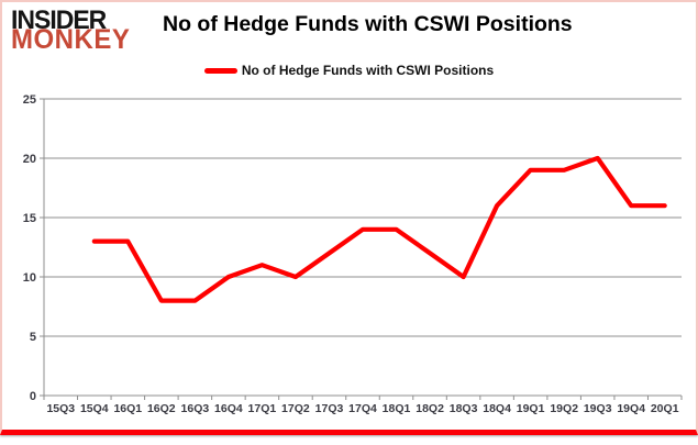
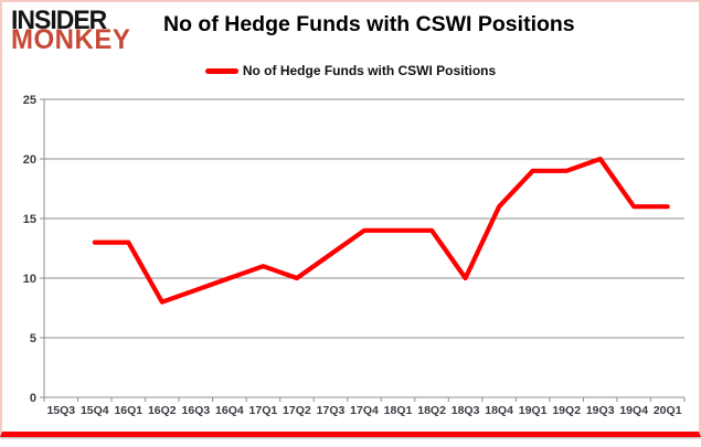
16Q3: 8 -> 9
18Q2: 12 -> 14
